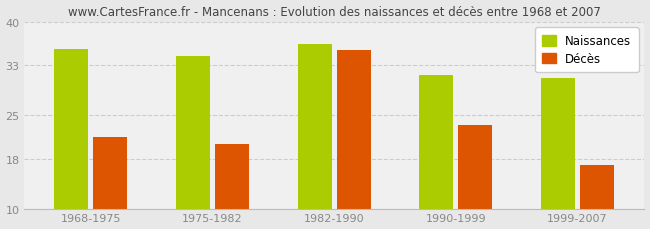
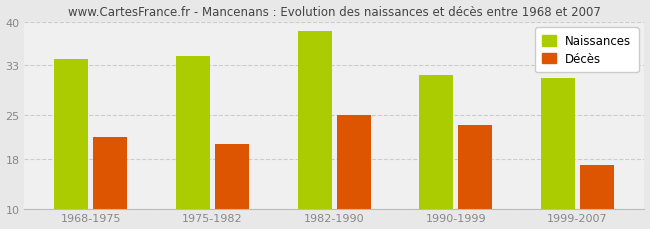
Naissances/1968-1975: 35.6 -> 34.0
Naissances/1982-1990: 36.4 -> 38.5
Décès/1982-1990: 35.4 -> 25.0
